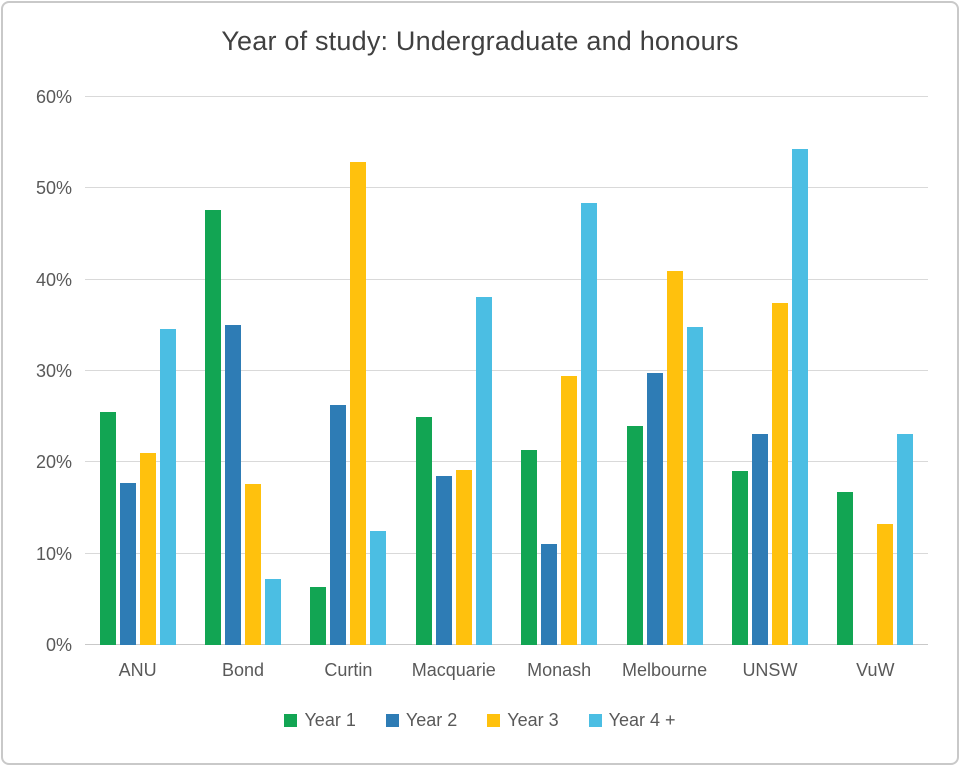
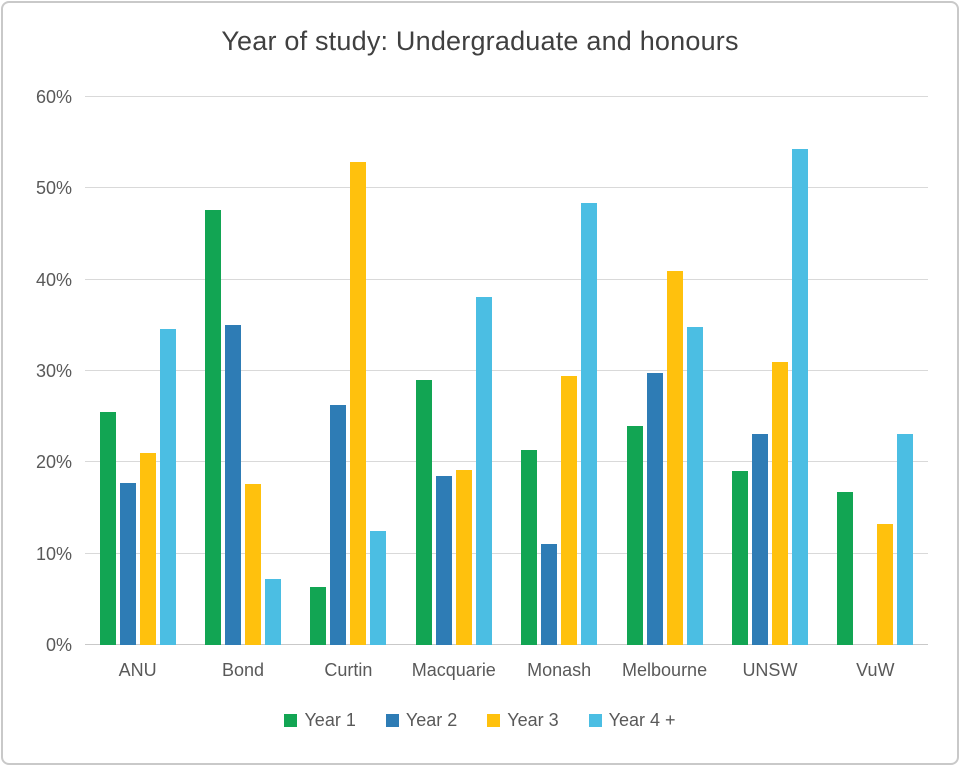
Year 1/Macquarie: 25% -> 29%
Year 3/UNSW: 38% -> 31%
